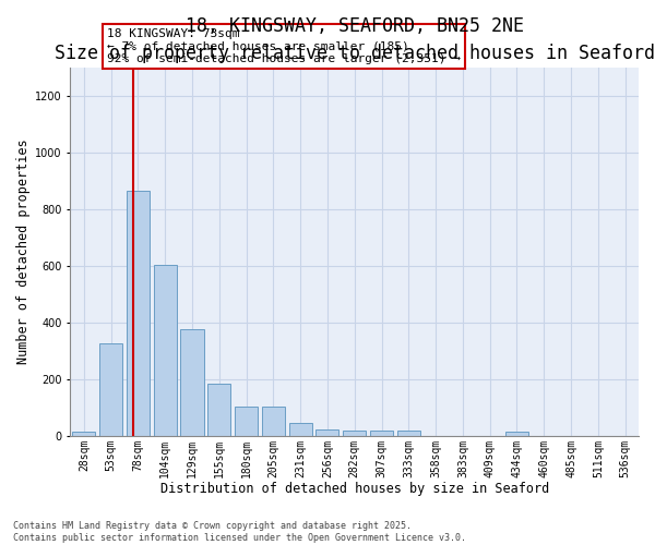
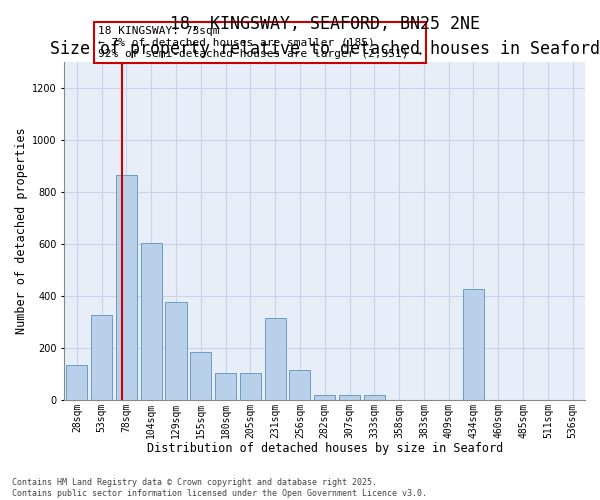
28sqm: 15 -> 135
231sqm: 45 -> 315
256sqm: 22 -> 115
434sqm: 15 -> 425
